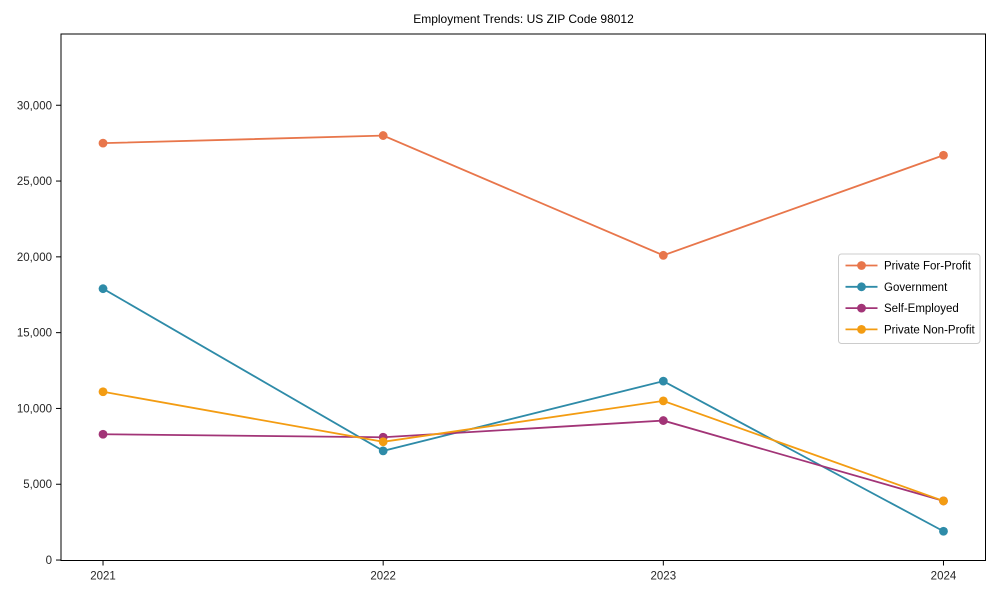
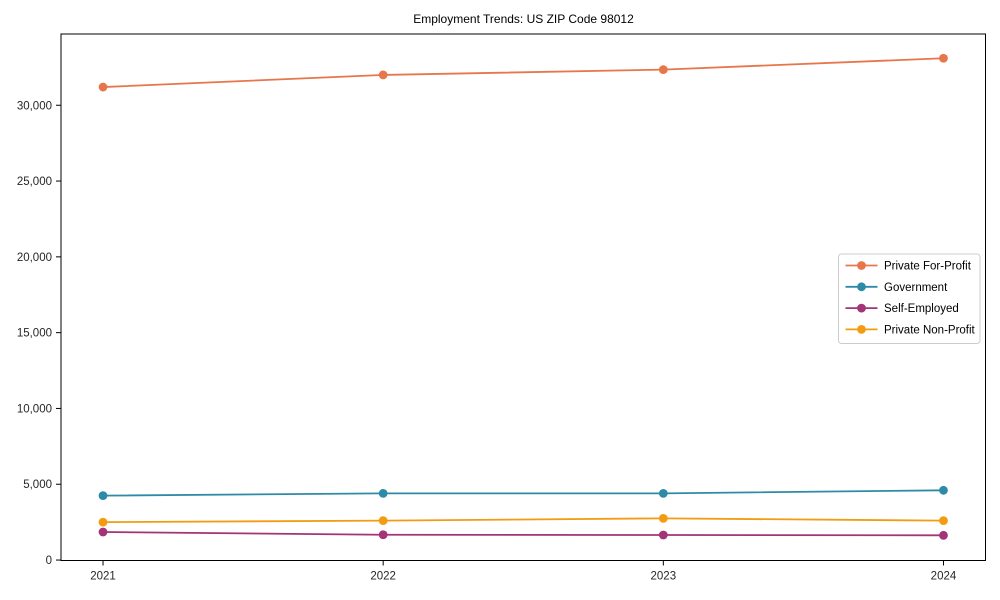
Private For-Profit/2021: 27500 -> 31200
Government/2021: 17900 -> 4200
Self-Employed/2021: 8300 -> 1800
Private Non-Profit/2021: 11100 -> 2500
Private For-Profit/2022: 28000 -> 32000
Government/2022: 7200 -> 4400
Self-Employed/2022: 8100 -> 1700
Private Non-Profit/2022: 7800 -> 2600
Private For-Profit/2023: 20100 -> 32400
Government/2023: 11800 -> 4400
Self-Employed/2023: 9200 -> 1600
Private Non-Profit/2023: 10500 -> 2800
Private For-Profit/2024: 26700 -> 33100
Government/2024: 1900 -> 4600
Self-Employed/2024: 3900 -> 1600
Private Non-Profit/2024: 3900 -> 2600
